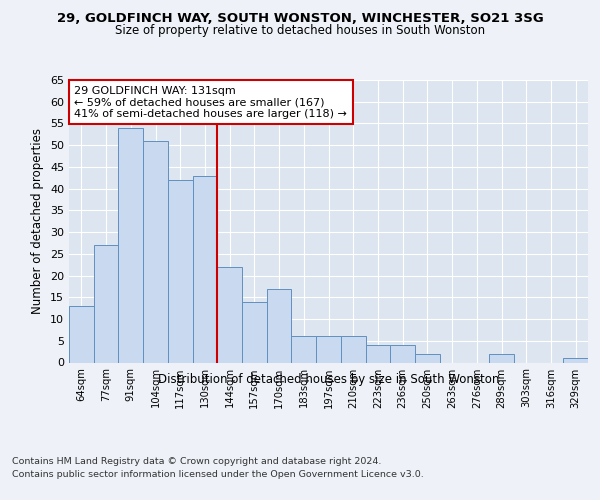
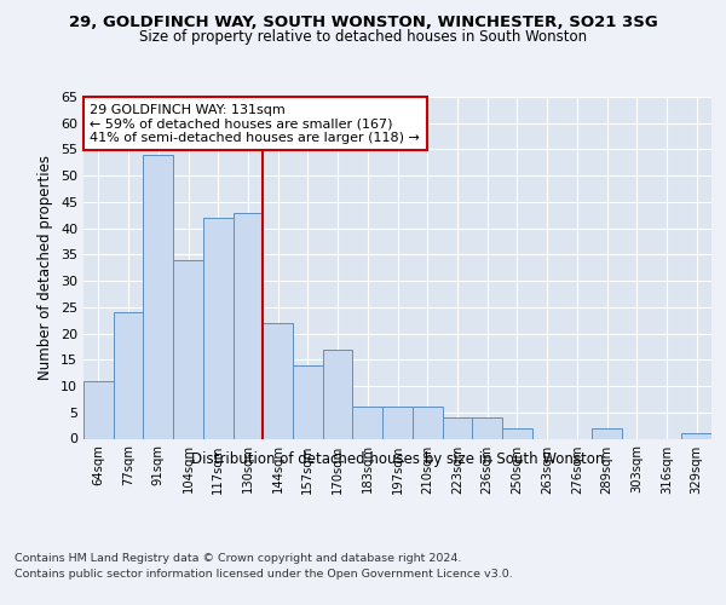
64sqm: 13 -> 11
77sqm: 27 -> 24
104sqm: 51 -> 34
